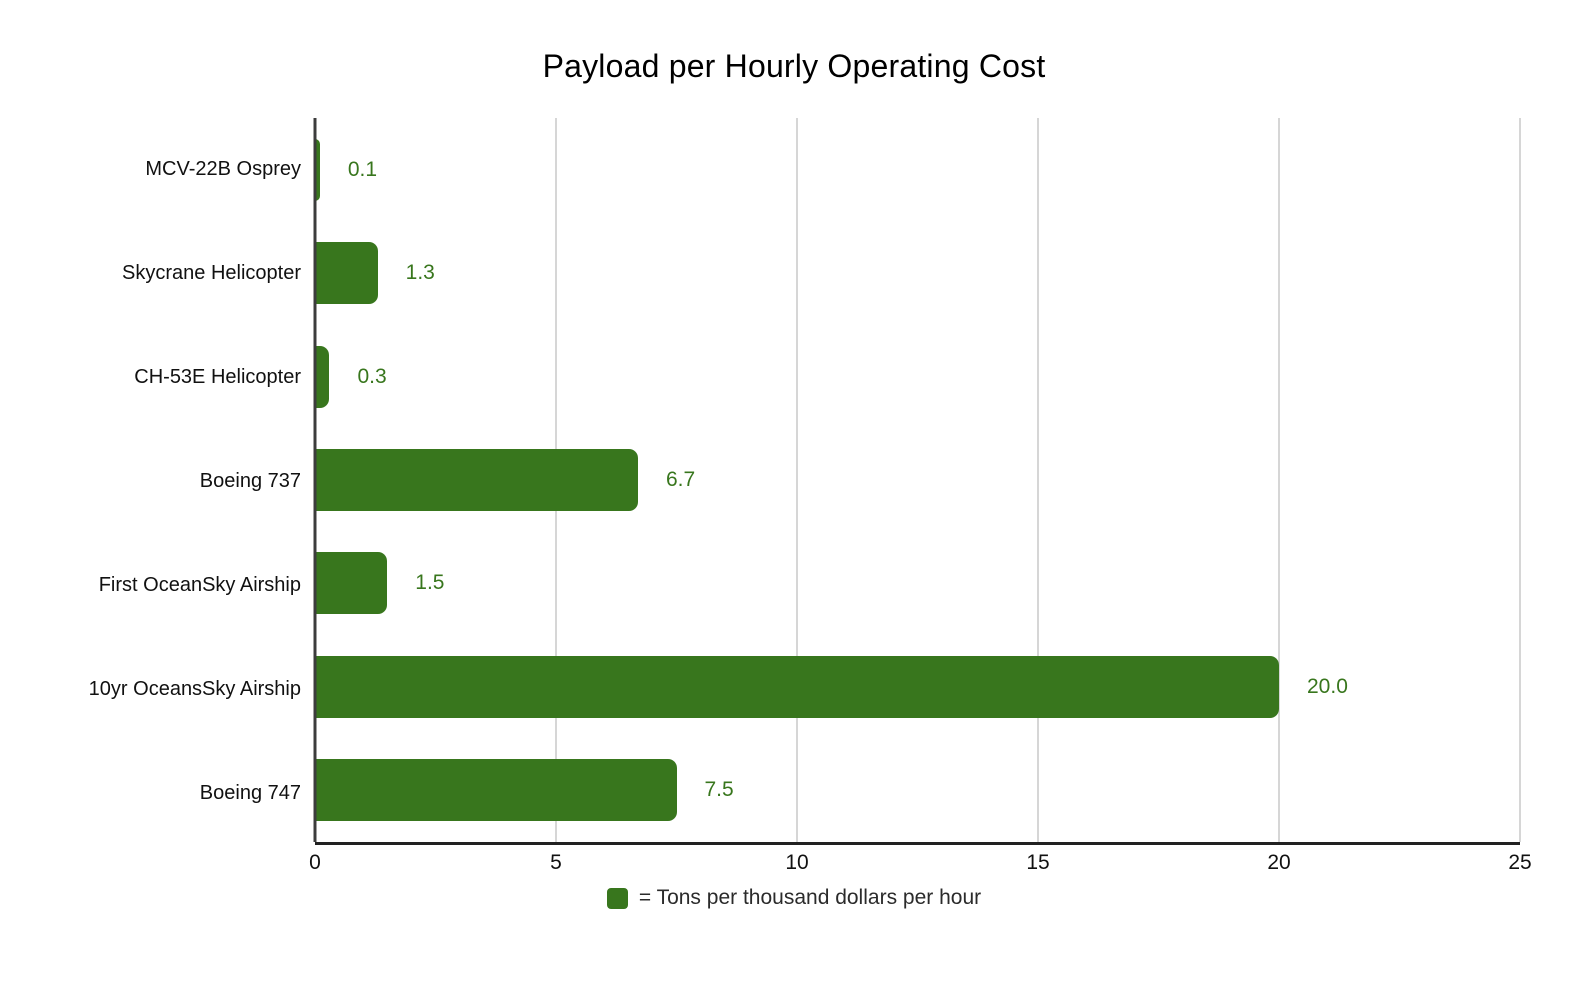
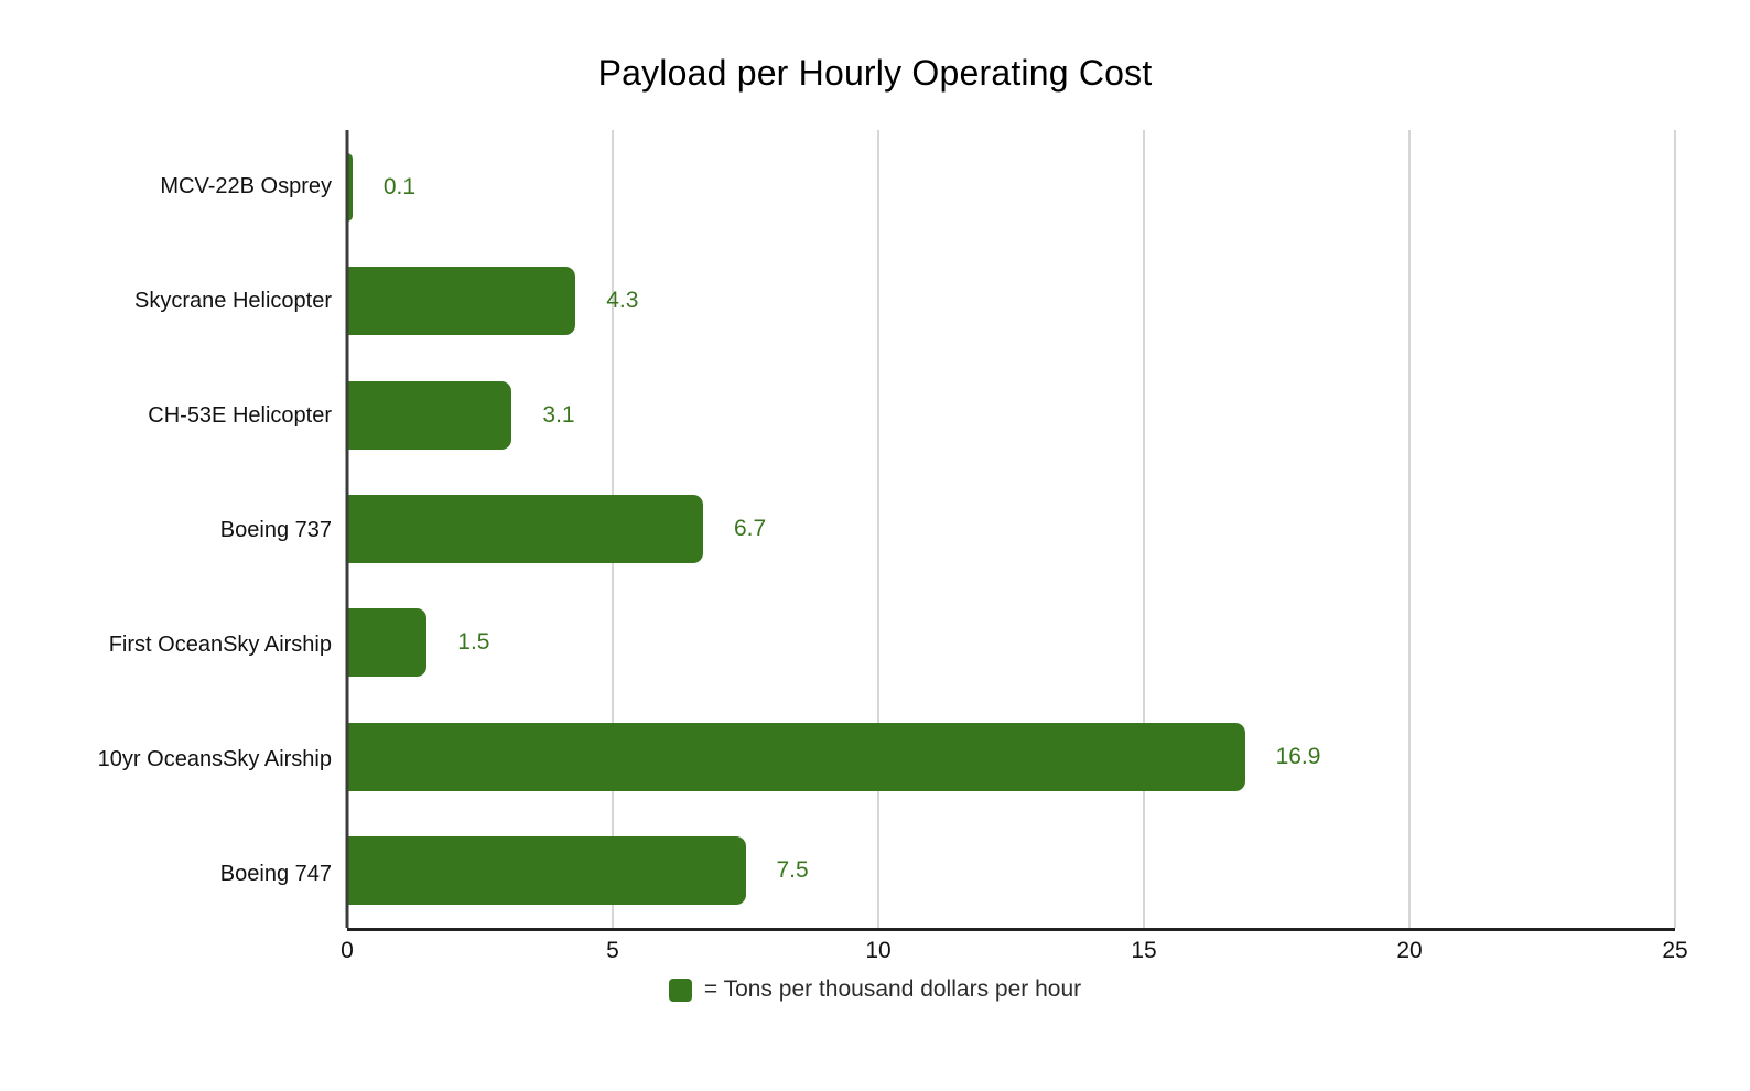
Skycrane Helicopter: 1.3 -> 4.3
CH-53E Helicopter: 0.3 -> 3.1
10yr OceansSky Airship: 20.0 -> 16.9
